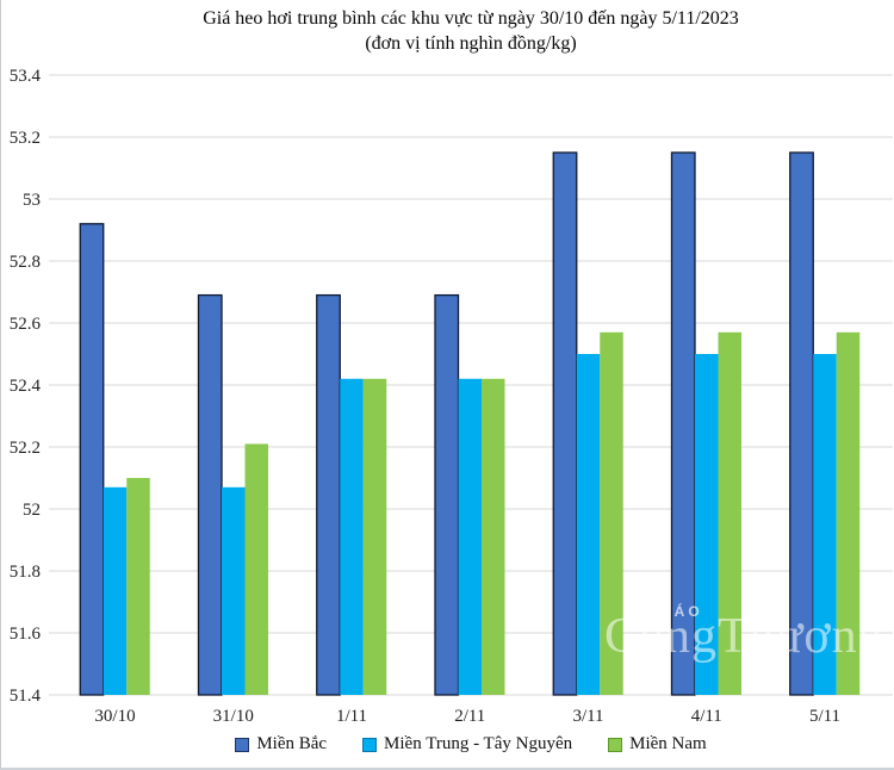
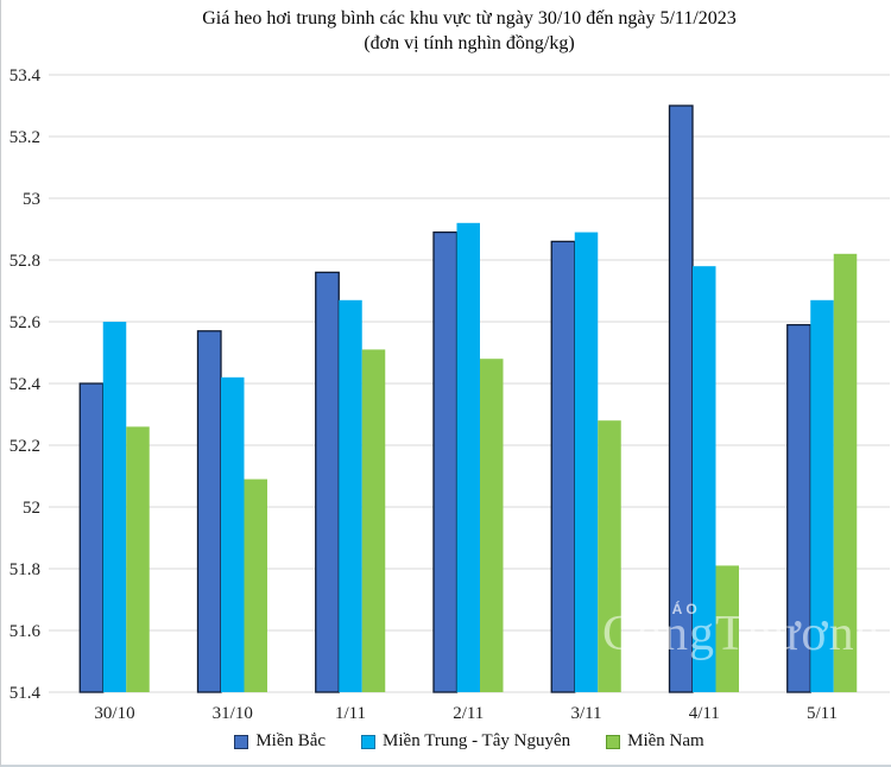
Miền Bắc/30/10: 52.92 -> 52.40
Miền Trung - Tây Nguyên/30/10: 52.07 -> 52.60
Miền Nam/30/10: 52.10 -> 52.26
Miền Bắc/31/10: 52.69 -> 52.57
Miền Trung - Tây Nguyên/31/10: 52.07 -> 52.42
Miền Nam/31/10: 52.21 -> 52.09
Miền Bắc/1/11: 52.69 -> 52.76
Miền Trung - Tây Nguyên/1/11: 52.42 -> 52.67
Miền Nam/1/11: 52.42 -> 52.51
Miền Bắc/2/11: 52.69 -> 52.89
Miền Trung - Tây Nguyên/2/11: 52.42 -> 52.92
Miền Nam/2/11: 52.42 -> 52.48
Miền Bắc/3/11: 53.15 -> 52.86
Miền Trung - Tây Nguyên/3/11: 52.50 -> 52.89
Miền Nam/3/11: 52.57 -> 52.28
Miền Bắc/4/11: 53.15 -> 53.30
Miền Trung - Tây Nguyên/4/11: 52.50 -> 52.78
Miền Nam/4/11: 52.57 -> 51.81
Miền Bắc/5/11: 53.15 -> 52.59
Miền Trung - Tây Nguyên/5/11: 52.50 -> 52.67
Miền Nam/5/11: 52.57 -> 52.82
